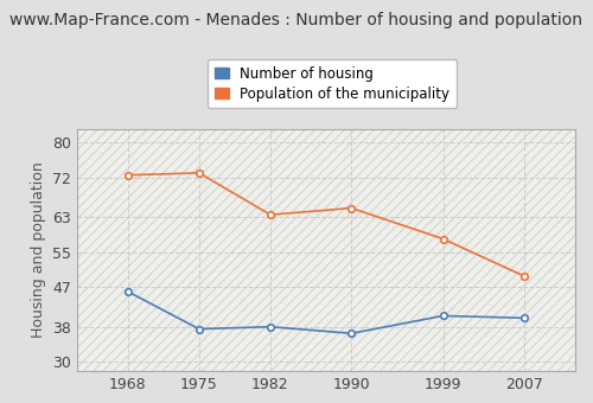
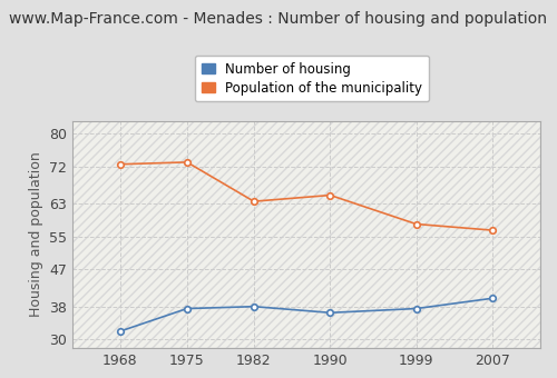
Number of housing/1968: 46.0 -> 32.0
Number of housing/1999: 40.5 -> 37.5
Population of the municipality/2007: 49.5 -> 56.5
